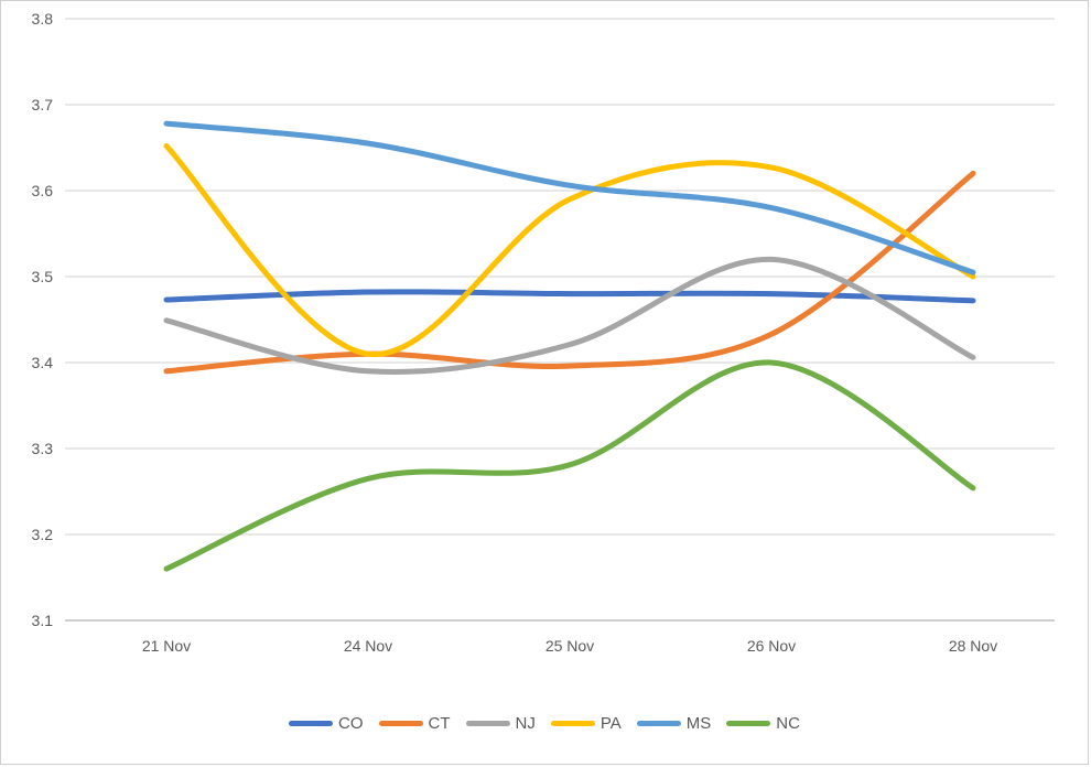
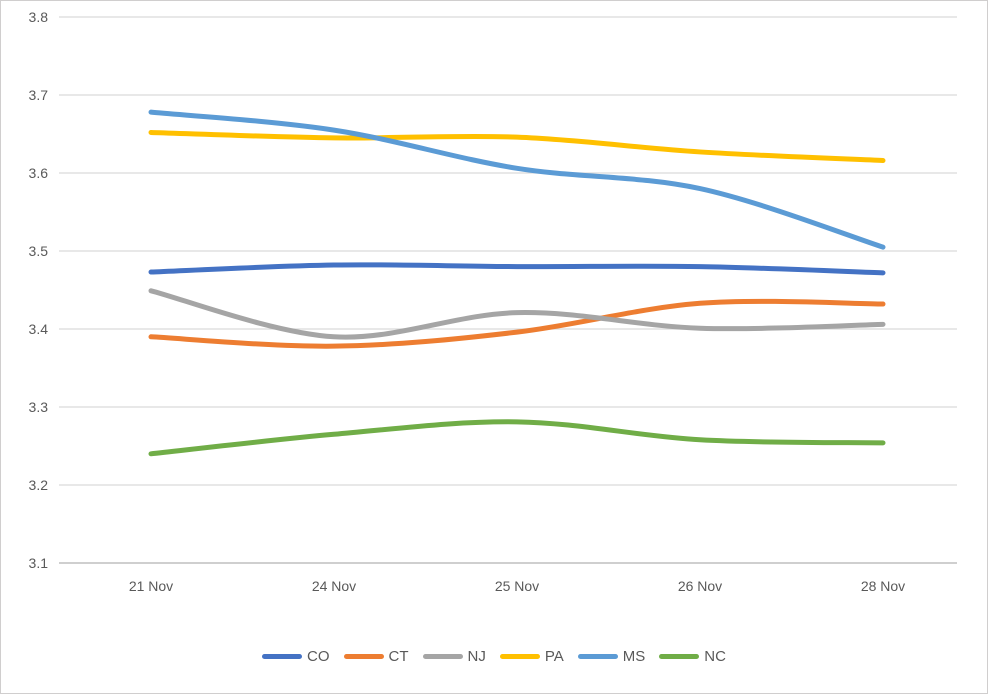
NC/21 Nov: 3.16 -> 3.24
CT/24 Nov: 3.41 -> 3.38
PA/24 Nov: 3.41 -> 3.65
PA/25 Nov: 3.59 -> 3.65
NJ/26 Nov: 3.52 -> 3.40
NC/26 Nov: 3.40 -> 3.26
CT/28 Nov: 3.62 -> 3.43
PA/28 Nov: 3.50 -> 3.62
